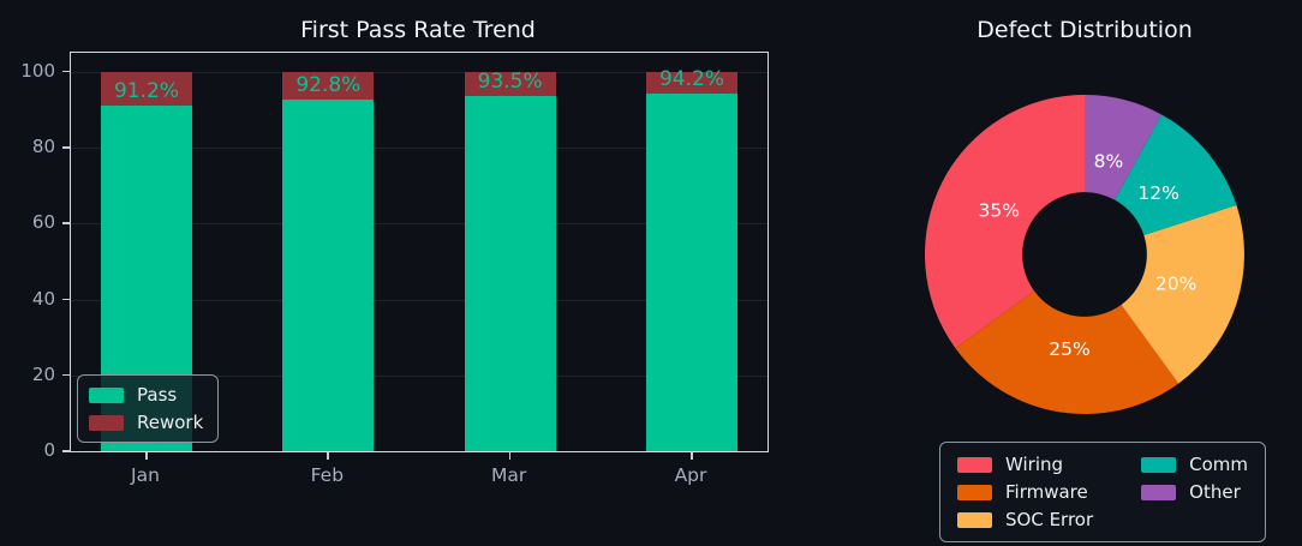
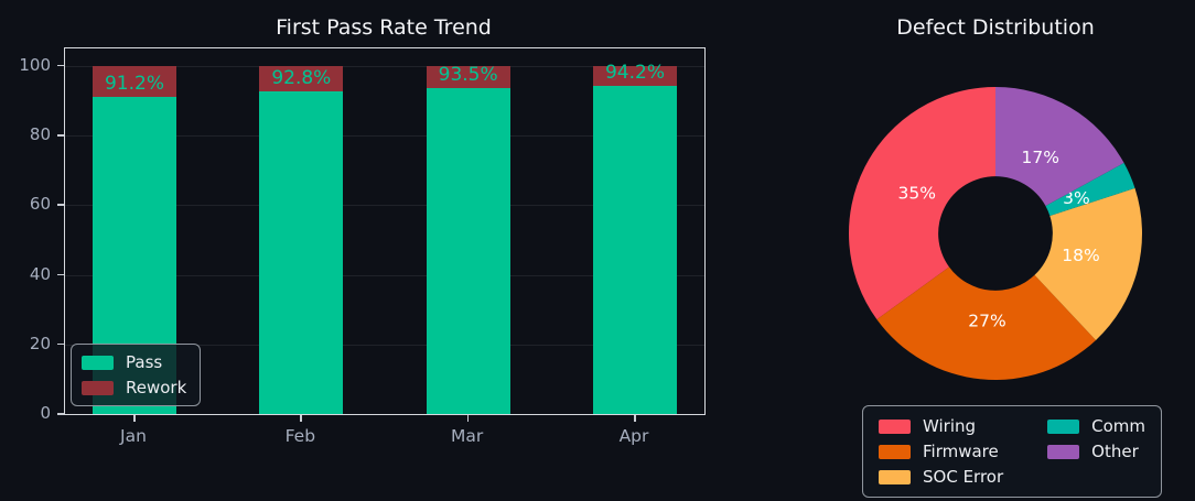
Defect Distribution/Firmware: 25% -> 27%
Defect Distribution/SOC Error: 20% -> 18%
Defect Distribution/Comm: 12% -> 3%
Defect Distribution/Other: 8% -> 17%
